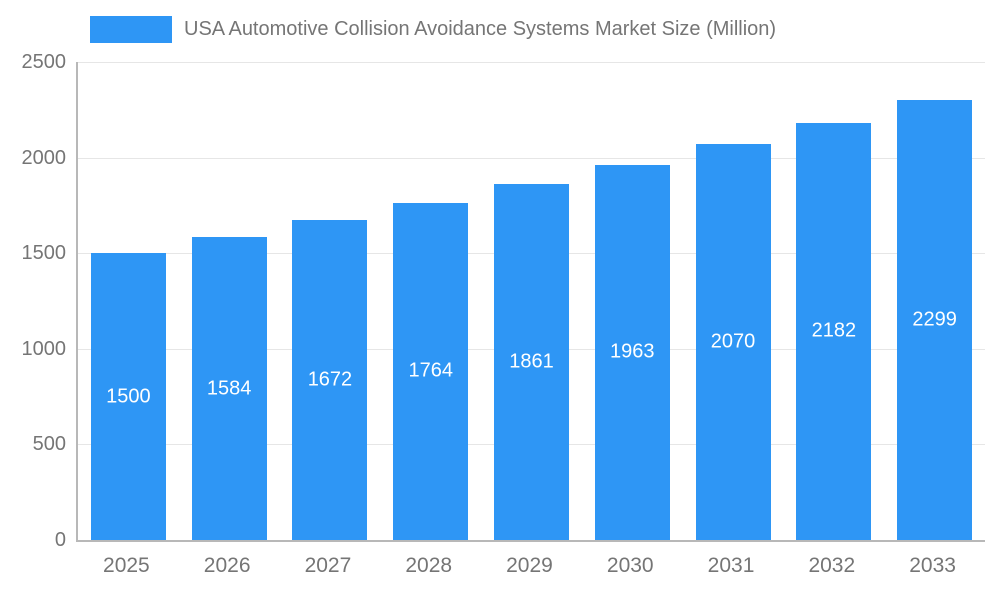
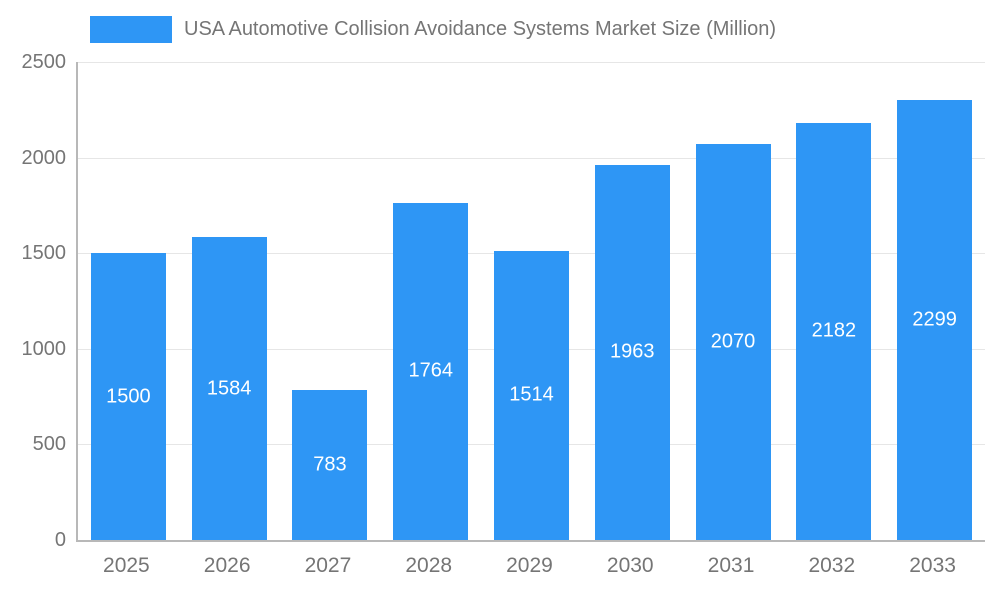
2027: 1672 -> 783
2029: 1861 -> 1514
